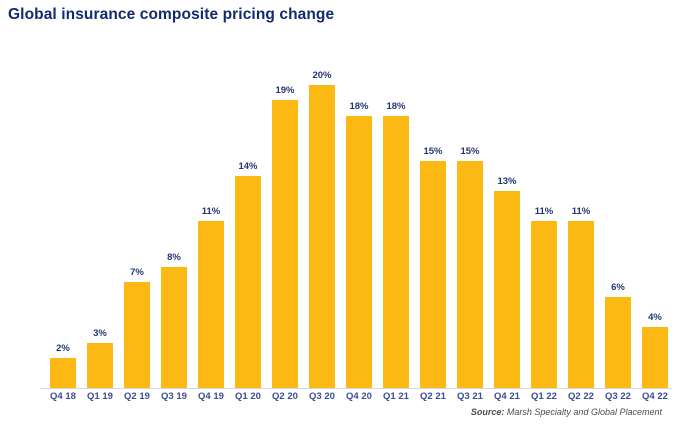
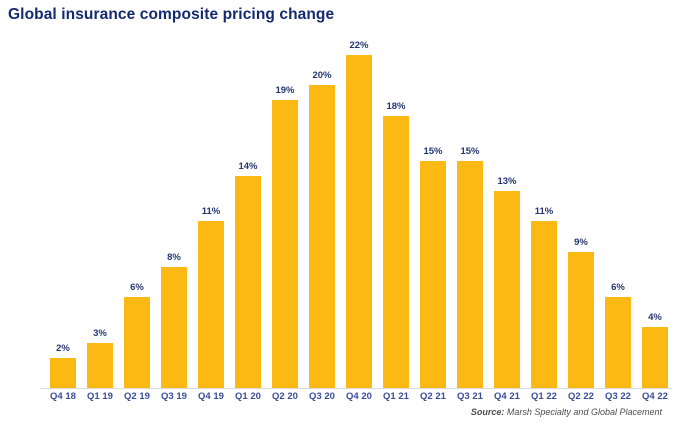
Q2 19: 7% -> 6%
Q4 20: 18% -> 22%
Q2 22: 11% -> 9%
